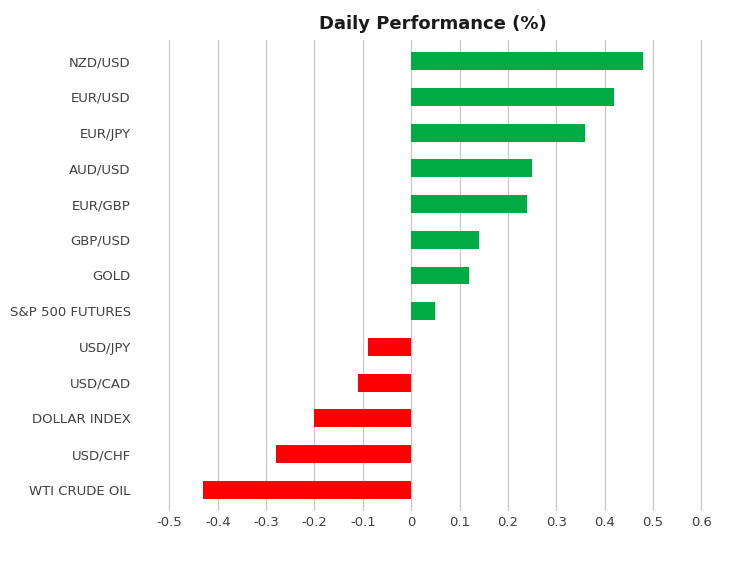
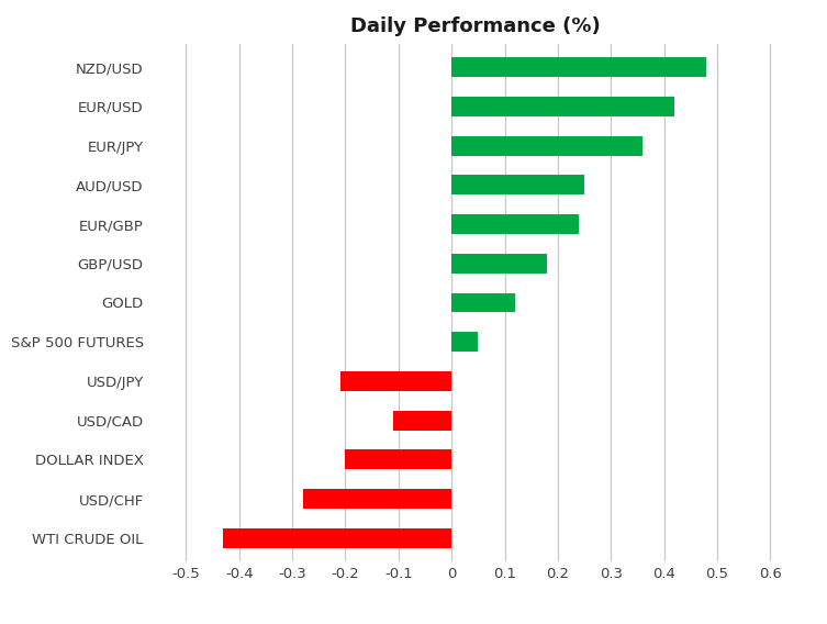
GBP/USD: 0.14 -> 0.18
USD/JPY: -0.09 -> -0.21
